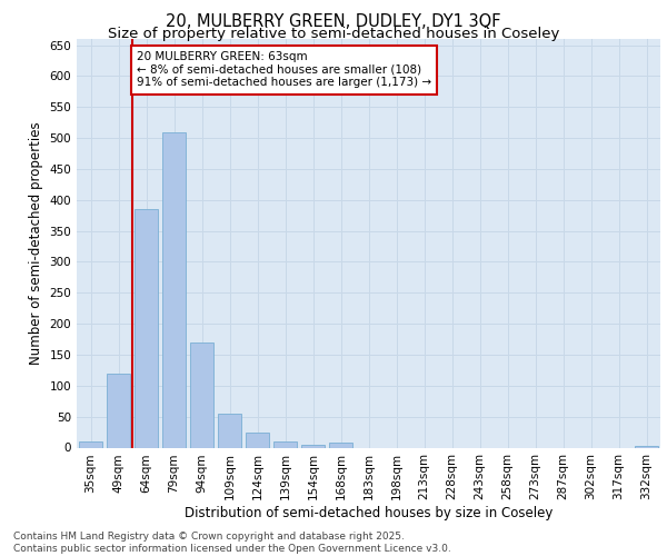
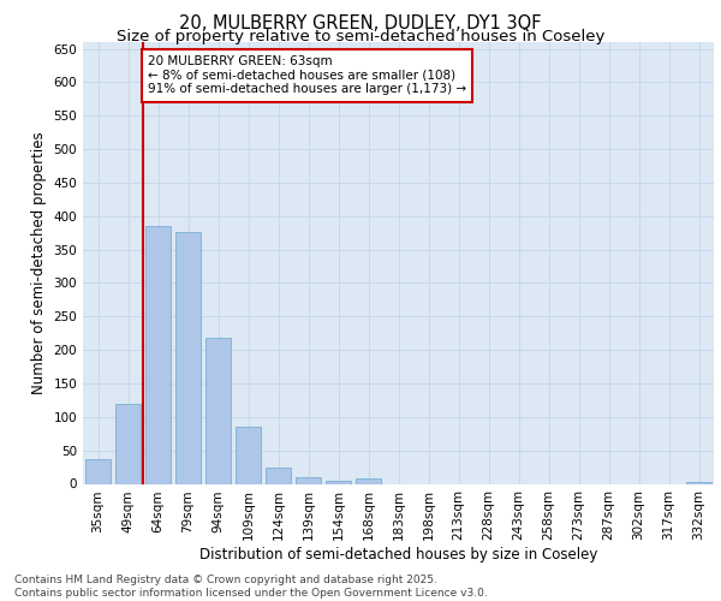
35sqm: 10 -> 36
79sqm: 510 -> 376
94sqm: 170 -> 218
109sqm: 55 -> 86
